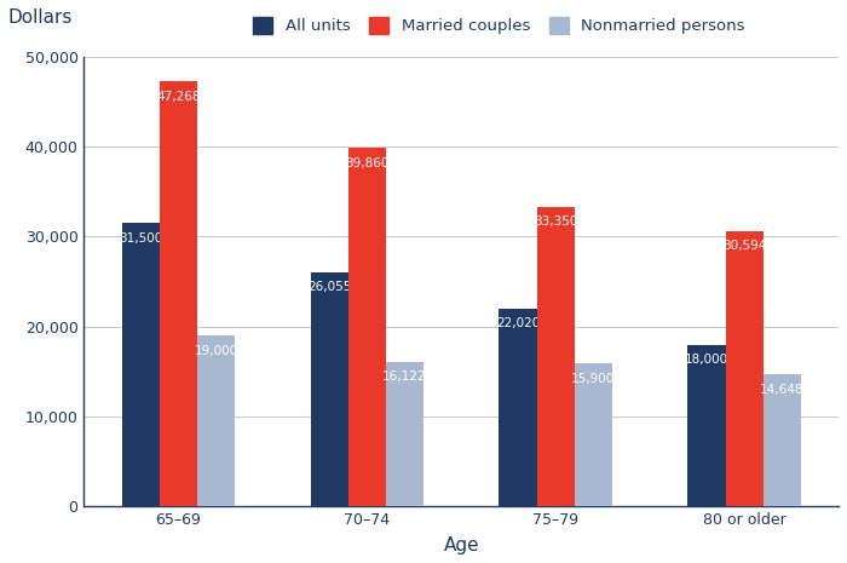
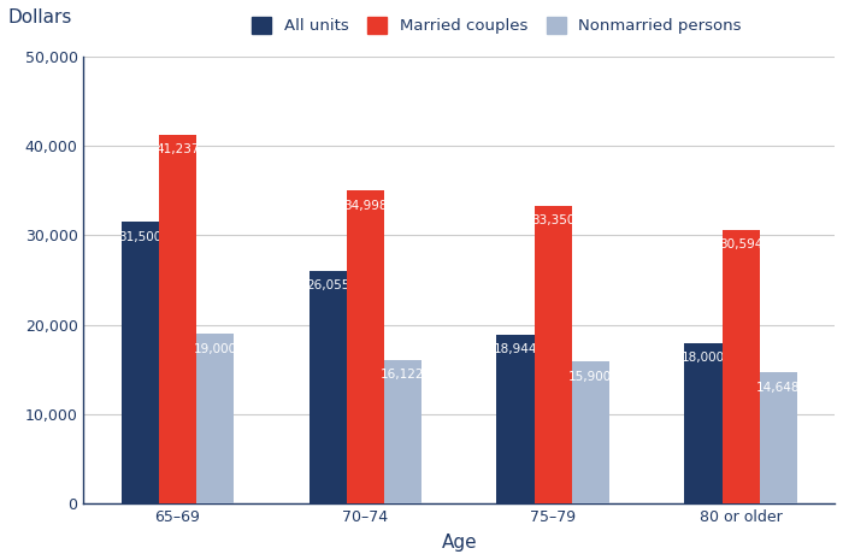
Married couples/65–69: 47,268 -> 41,237
Married couples/70–74: 39,860 -> 34,998
All units/75–79: 22,020 -> 18,944
